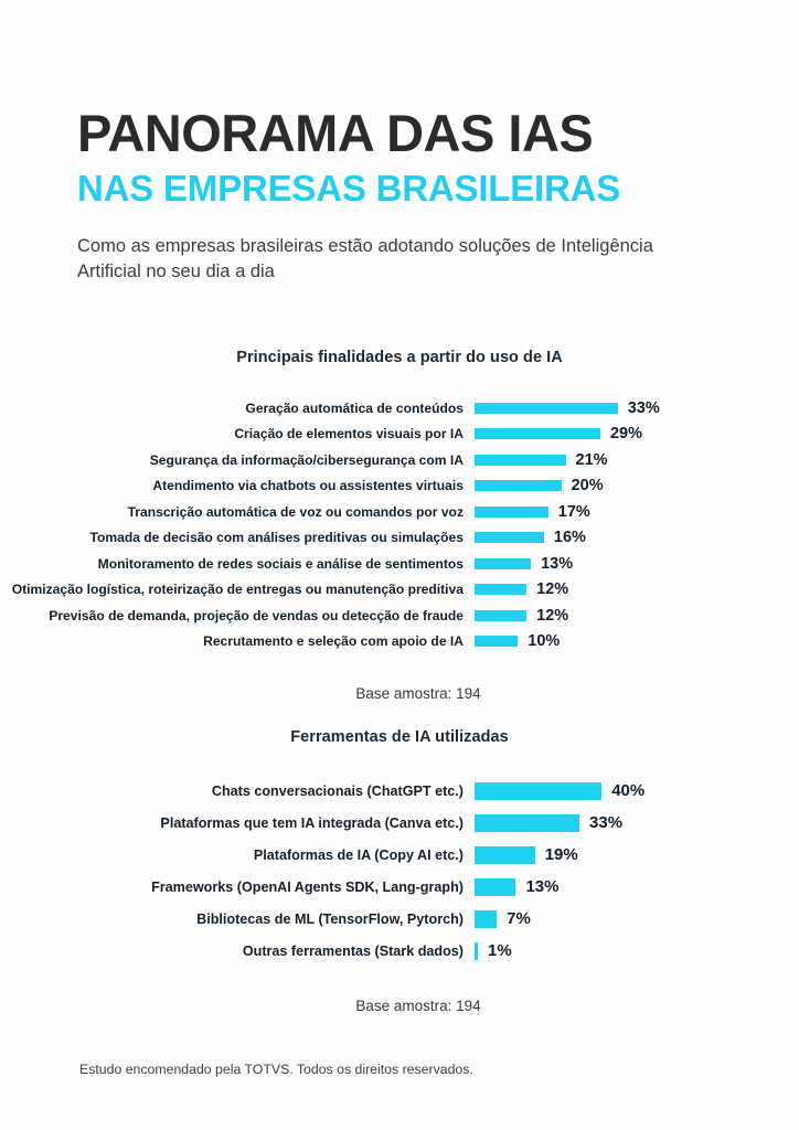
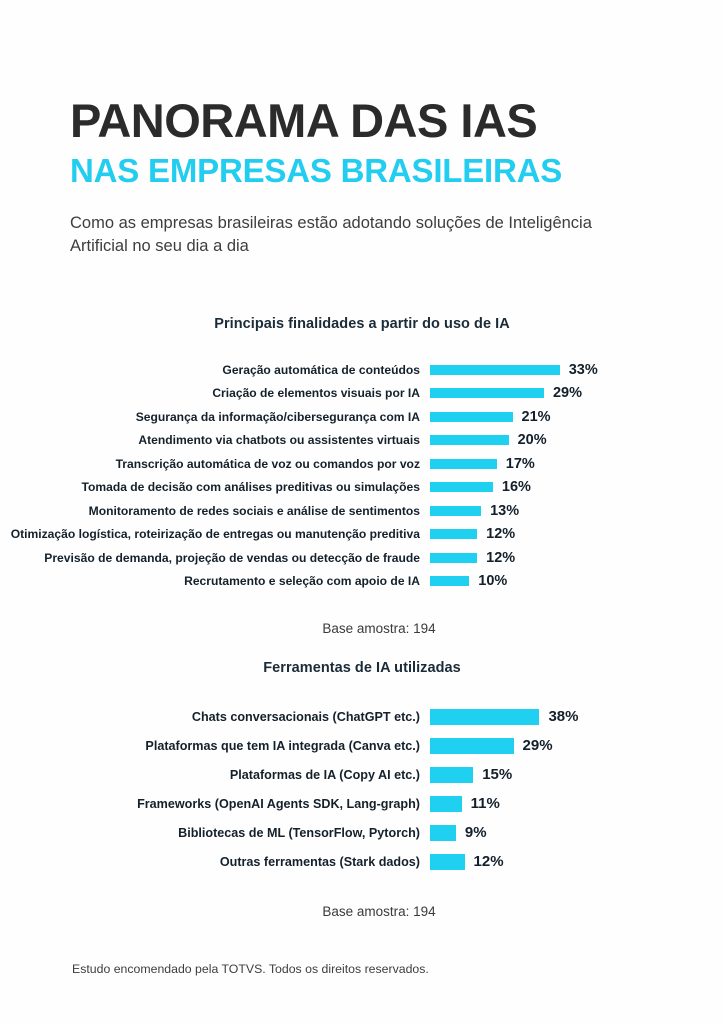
Ferramentas de IA utilizadas/Chats conversacionais (ChatGPT etc.): 40% -> 38%
Ferramentas de IA utilizadas/Plataformas que tem IA integrada (Canva etc.): 33% -> 29%
Ferramentas de IA utilizadas/Plataformas de IA (Copy AI etc.): 19% -> 15%
Ferramentas de IA utilizadas/Frameworks (OpenAI Agents SDK, Lang-graph): 13% -> 11%
Ferramentas de IA utilizadas/Bibliotecas de ML (TensorFlow, Pytorch): 7% -> 9%
Ferramentas de IA utilizadas/Outras ferramentas (Stark dados): 1% -> 12%
